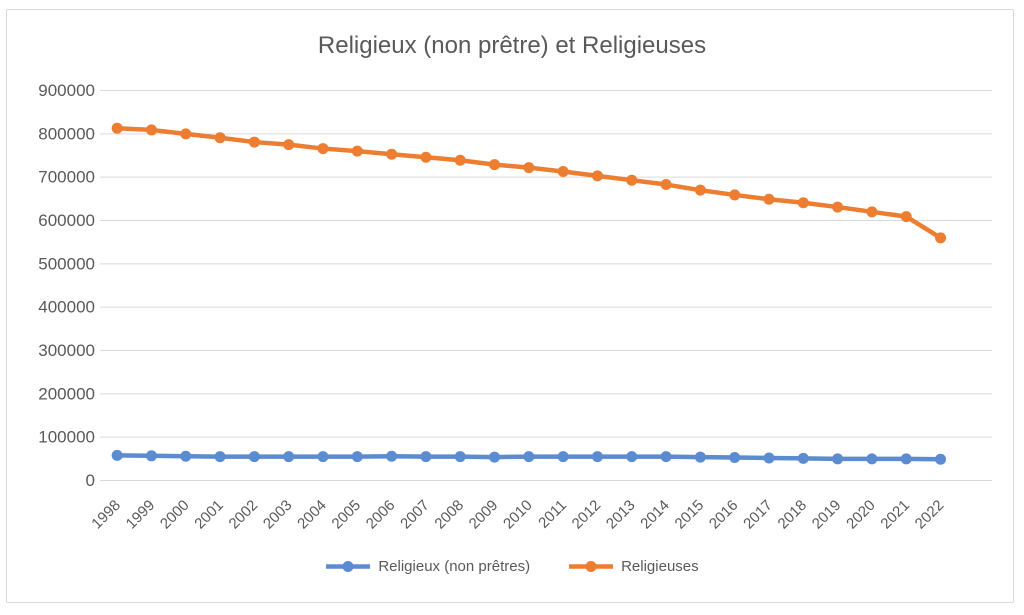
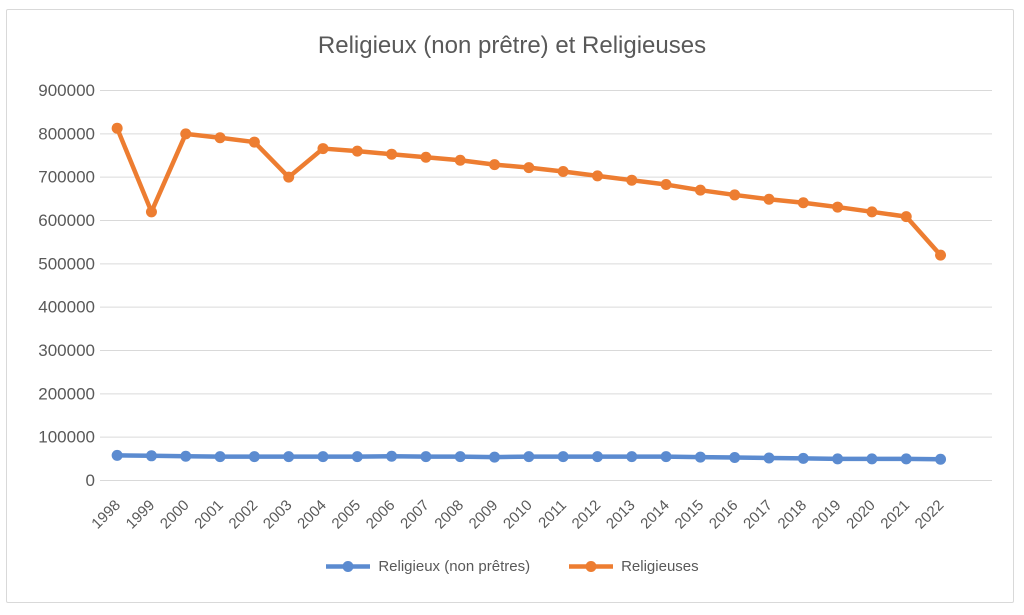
Religieuses/1999: 810000 -> 620000
Religieuses/2003: 780000 -> 700000
Religieuses/2022: 560000 -> 520000
